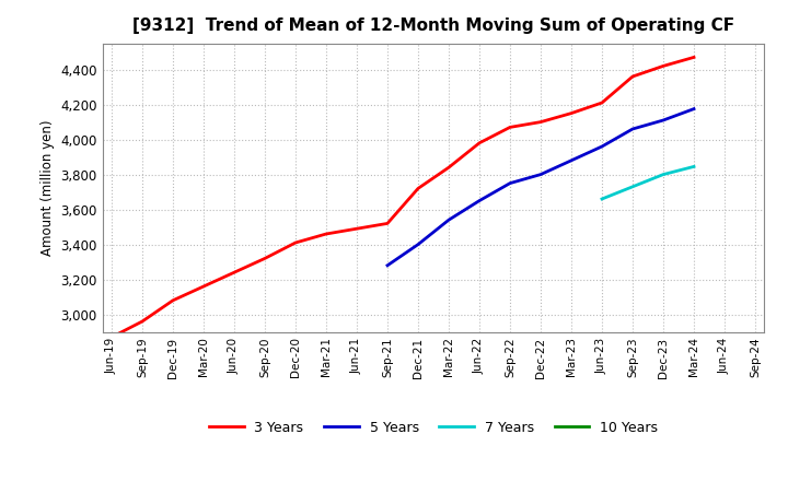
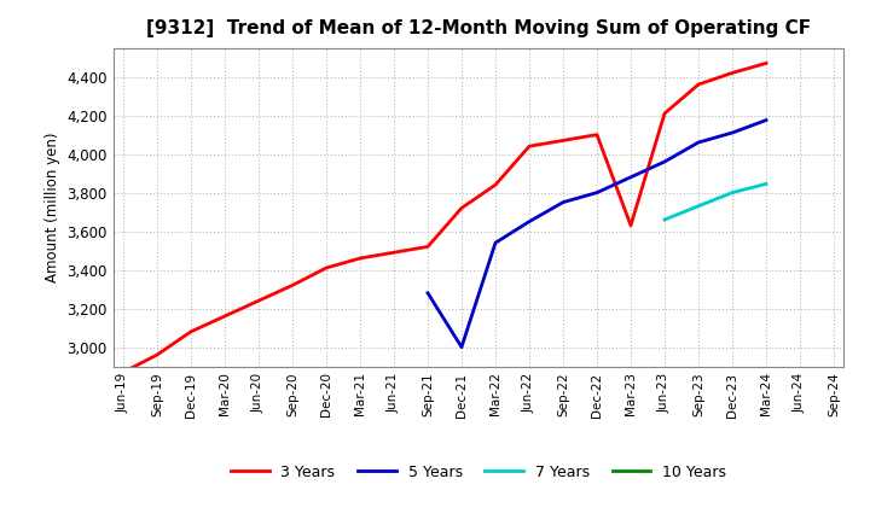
5 Years/Dec-21: 3,400 -> 3,000
3 Years/Jun-22: 3,980 -> 4,040
3 Years/Mar-23: 4,150 -> 3,630
